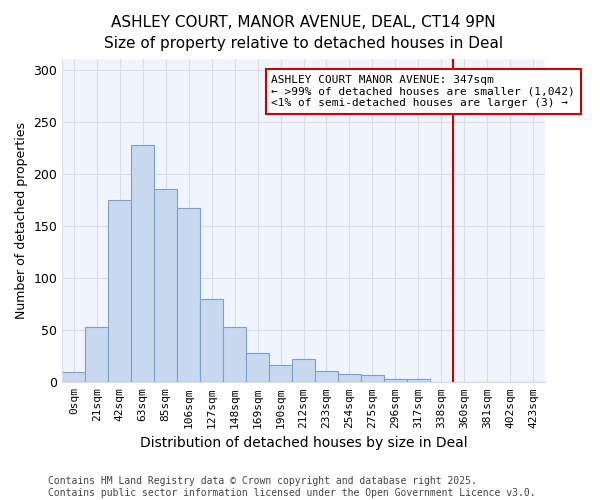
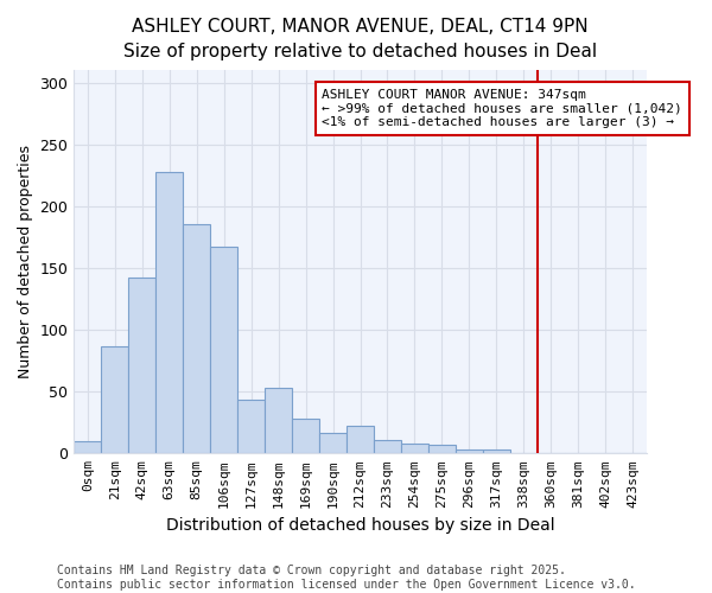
21sqm: 53 -> 87
42sqm: 175 -> 142
127sqm: 80 -> 43
